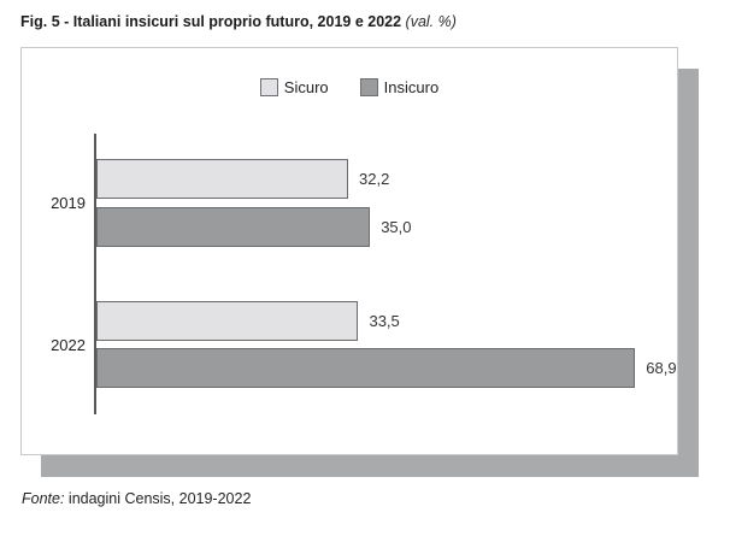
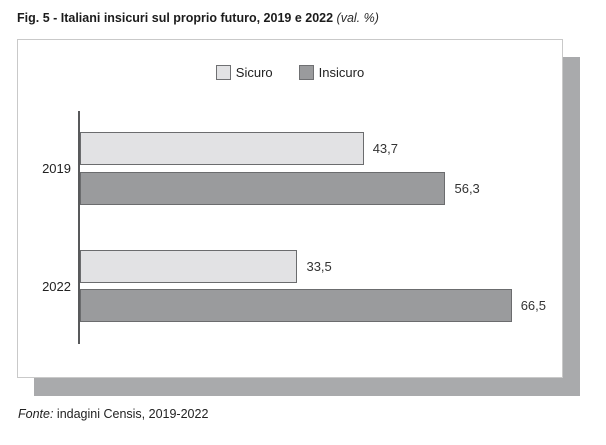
Sicuro/2019: 32,2 -> 43,7
Insicuro/2019: 35,0 -> 56,3
Insicuro/2022: 68,9 -> 66,5
